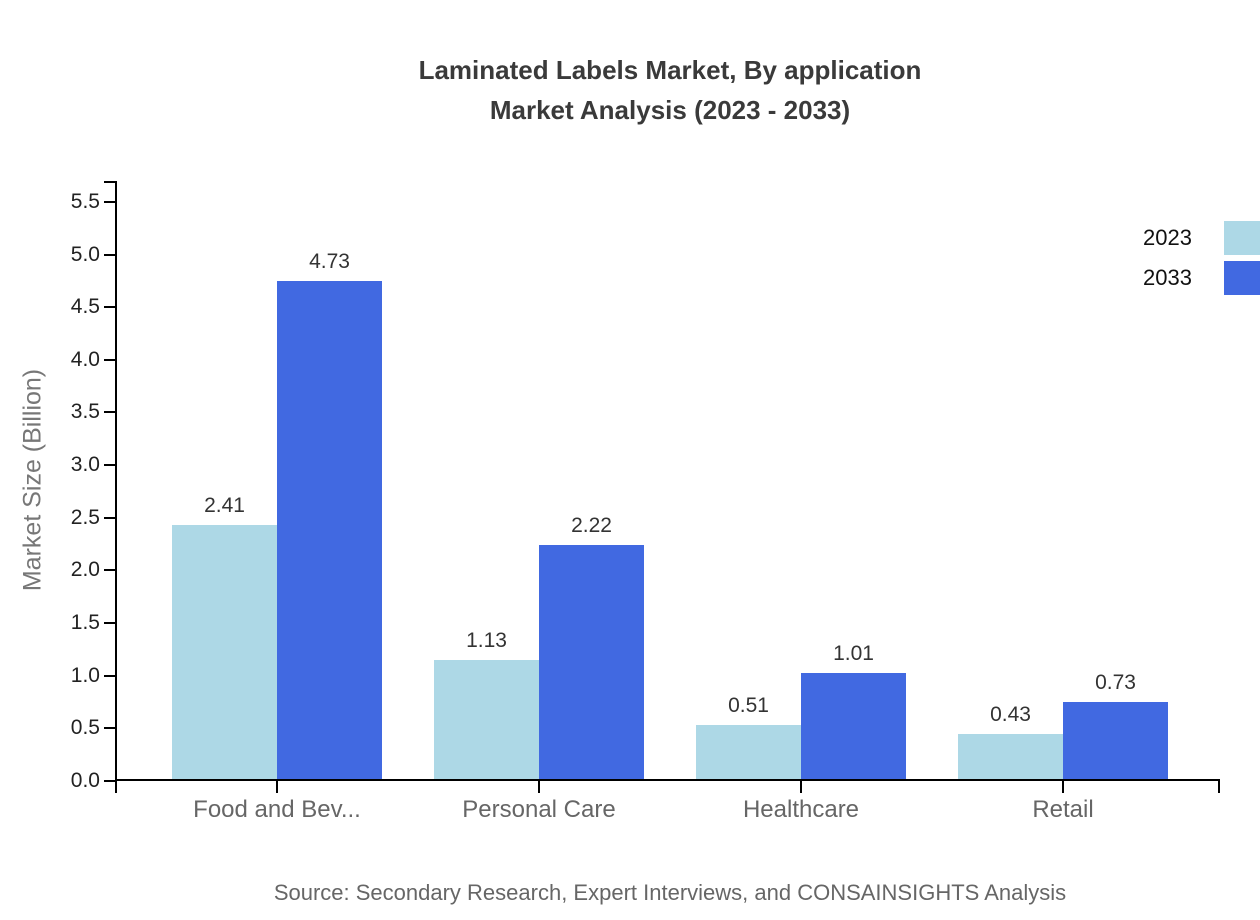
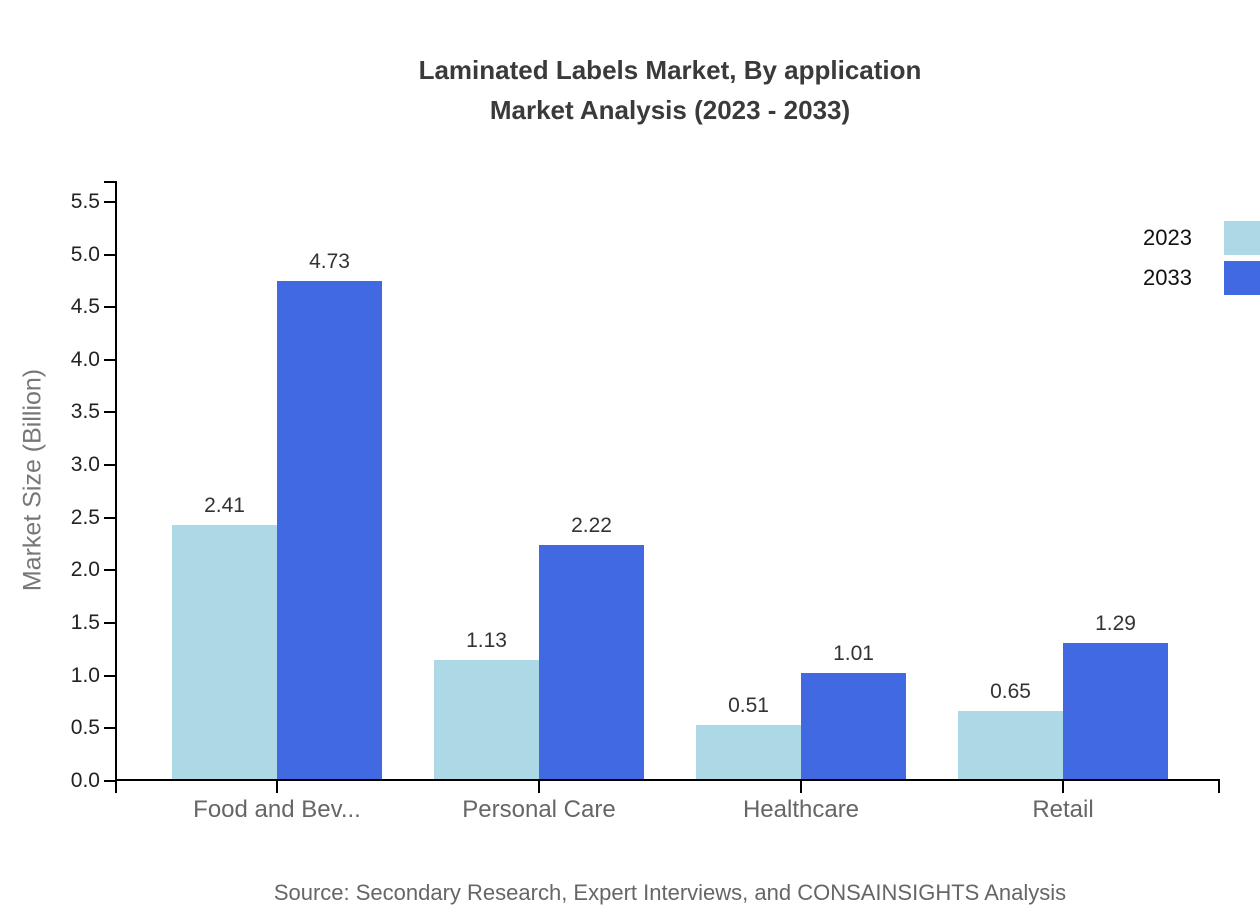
2023/Retail: 0.43 -> 0.65
2033/Retail: 0.73 -> 1.29
